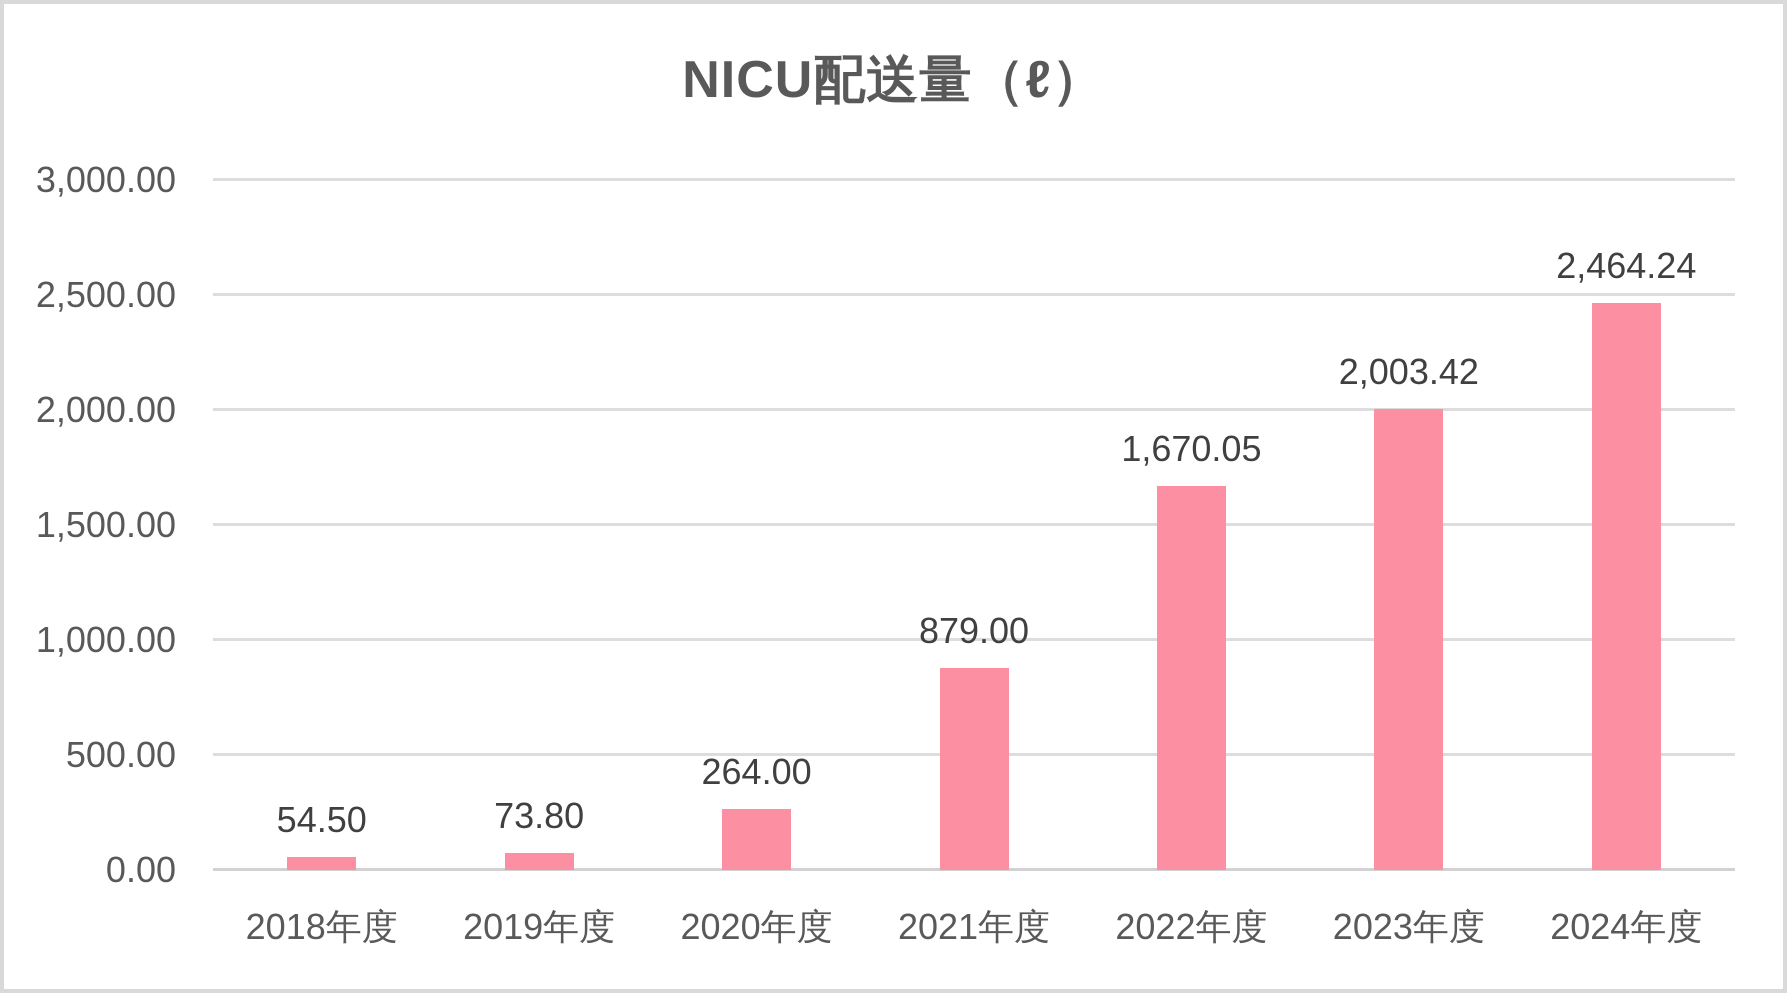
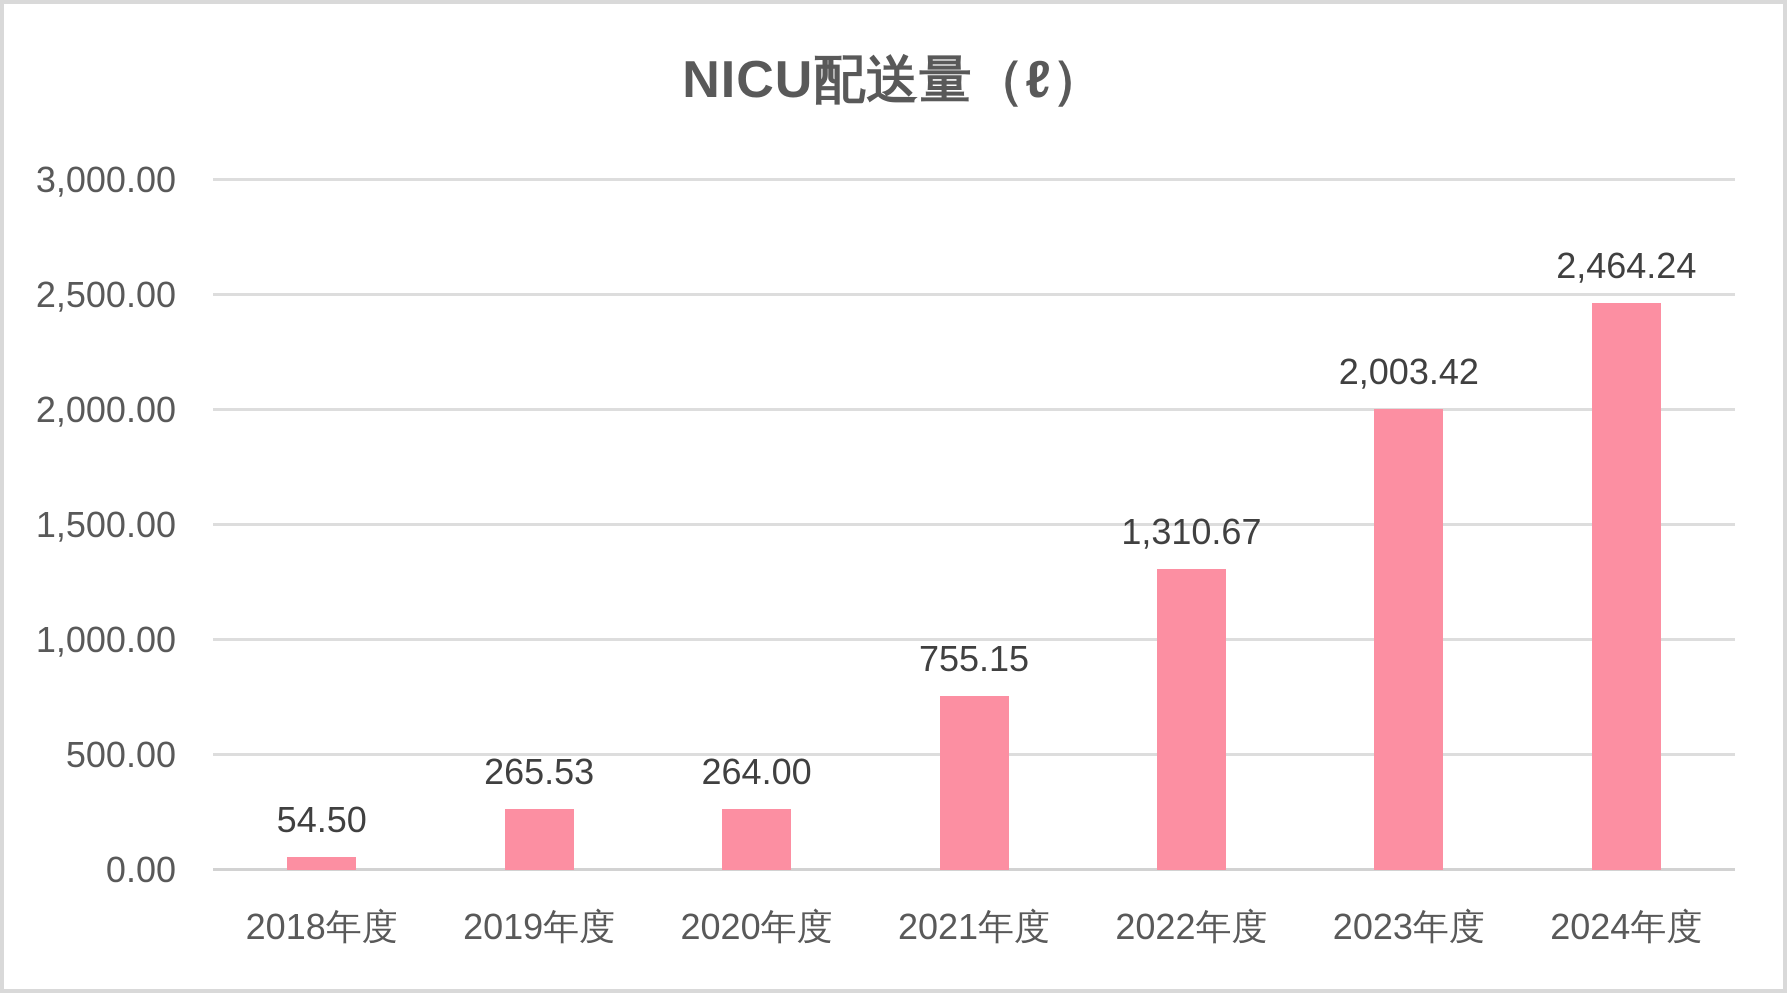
2019年度: 73.80 -> 265.53
2021年度: 879.00 -> 755.15
2022年度: 1,670.05 -> 1,310.67
